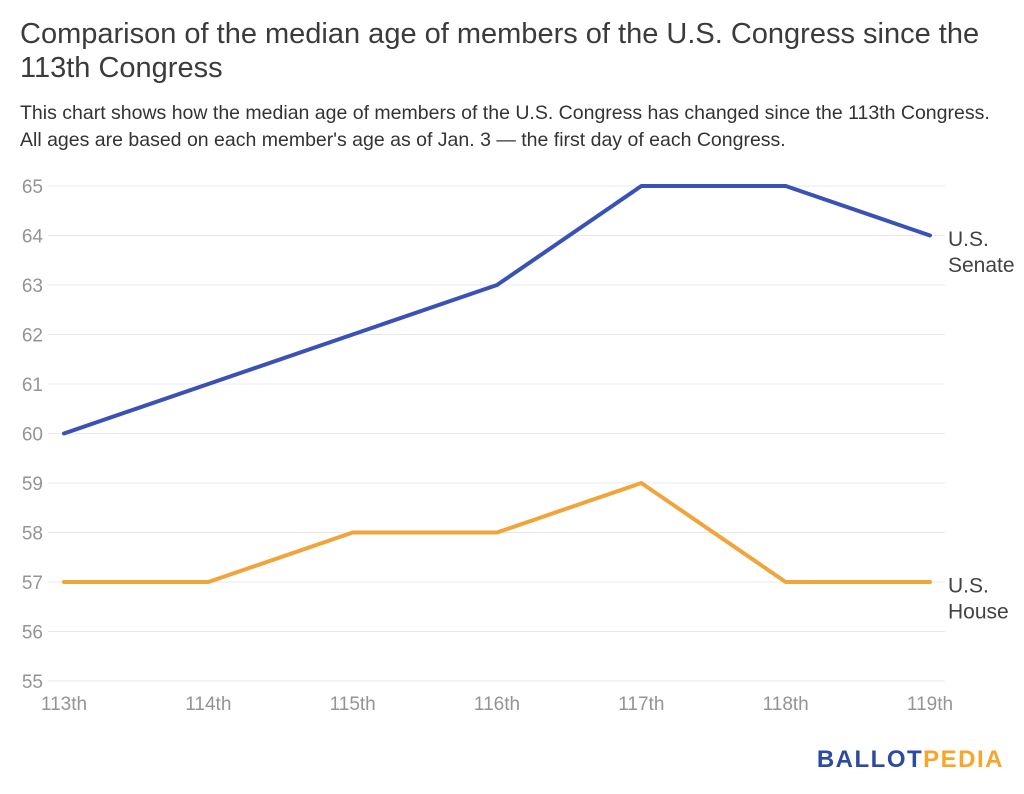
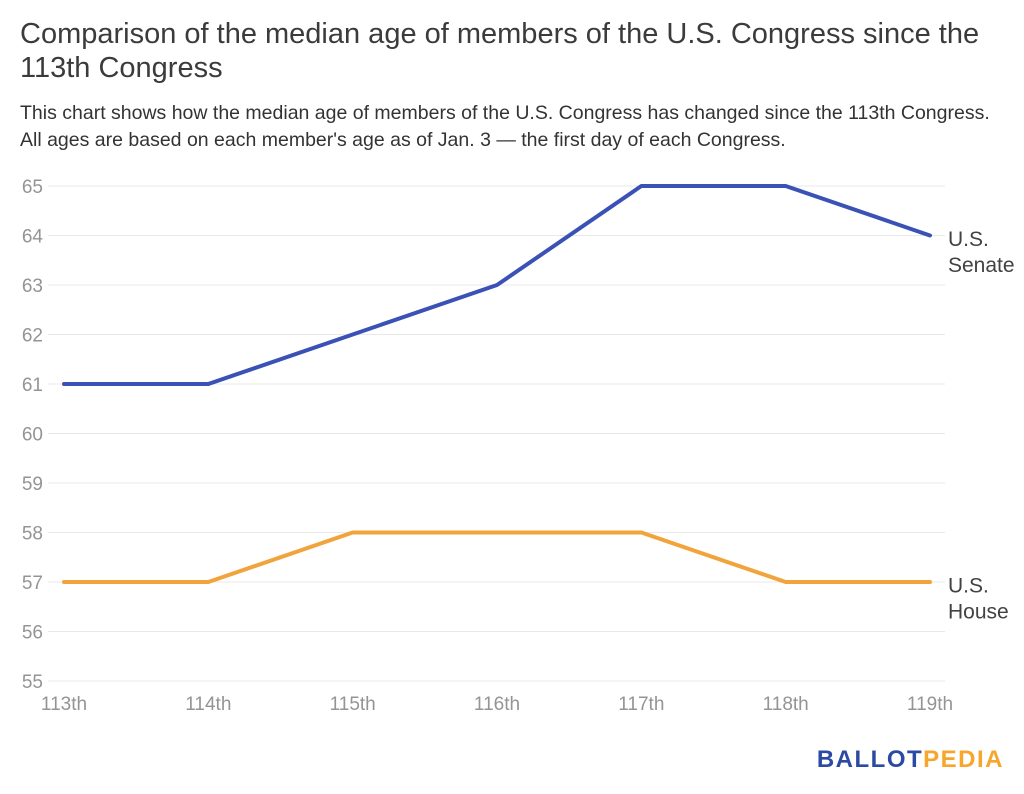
U.S. Senate/113th: 60 -> 61
U.S. House/117th: 59 -> 58
